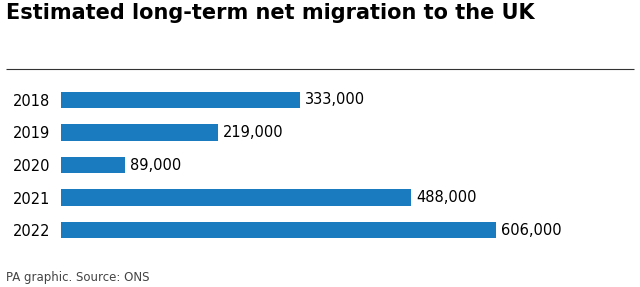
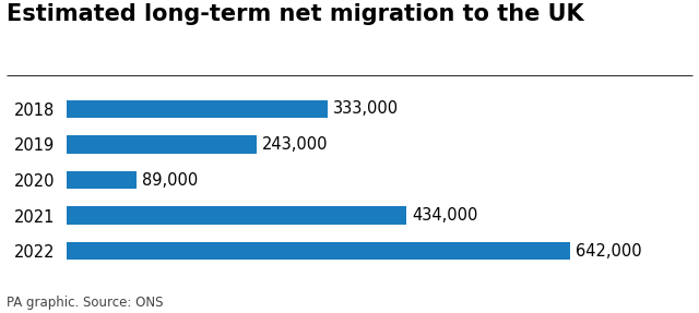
2019: 219,000 -> 243,000
2021: 488,000 -> 434,000
2022: 606,000 -> 642,000
